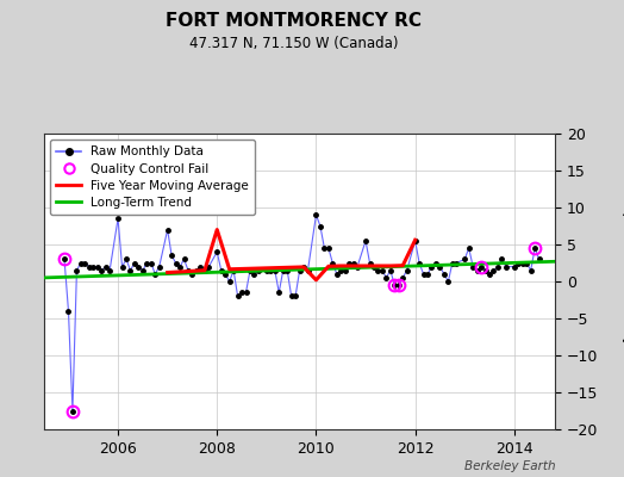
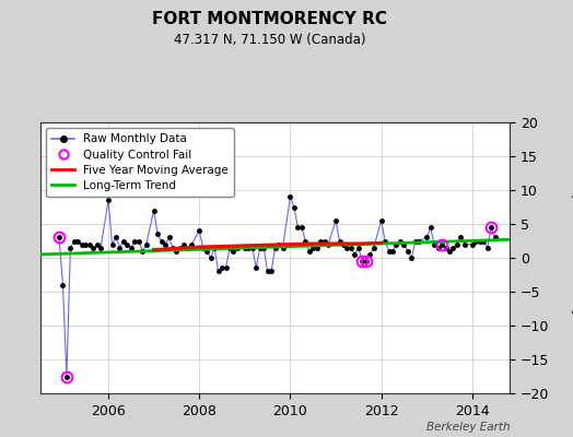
Five Year Moving Average/2008: 7.0 -> 1.6
Five Year Moving Average/2010: 0.2 -> 2.0
Five Year Moving Average/2012: 5.6 -> 2.2
